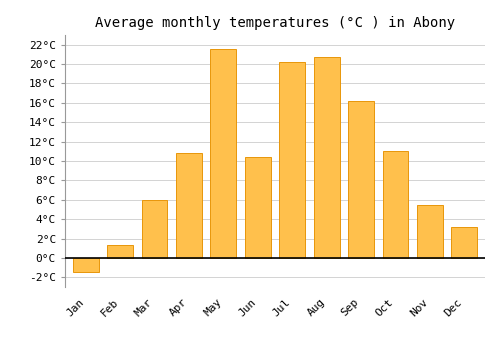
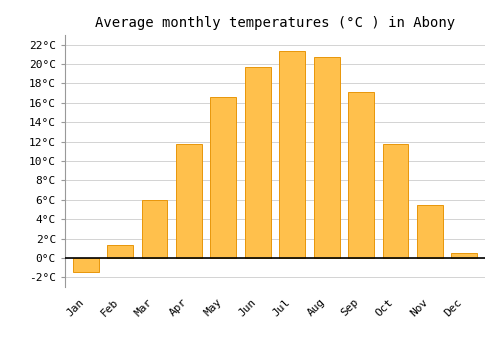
Apr: 10.8°C -> 11.8°C
May: 21.6°C -> 16.6°C
Jun: 10.4°C -> 19.7°C
Jul: 20.2°C -> 21.3°C
Sep: 16.2°C -> 17.1°C
Oct: 11.0°C -> 11.8°C
Dec: 3.2°C -> 0.5°C
